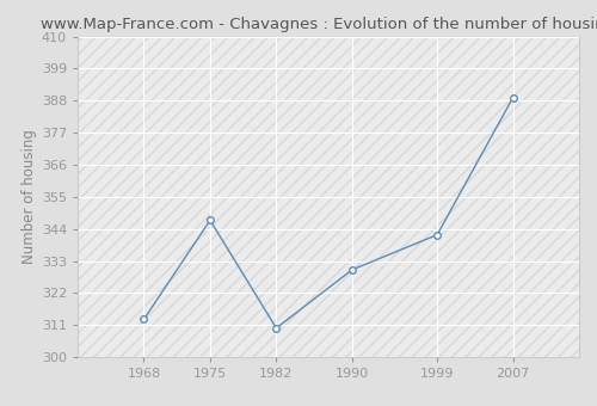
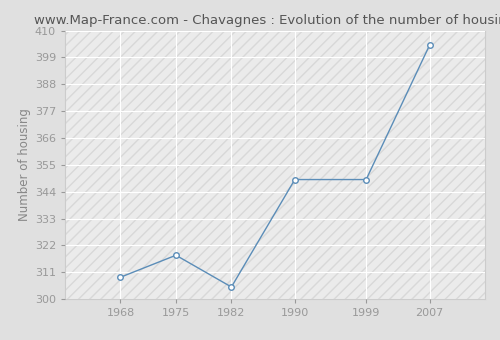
1968: 313 -> 309
1975: 347 -> 318
1982: 310 -> 305
1990: 330 -> 349
1999: 342 -> 349
2007: 389 -> 404
